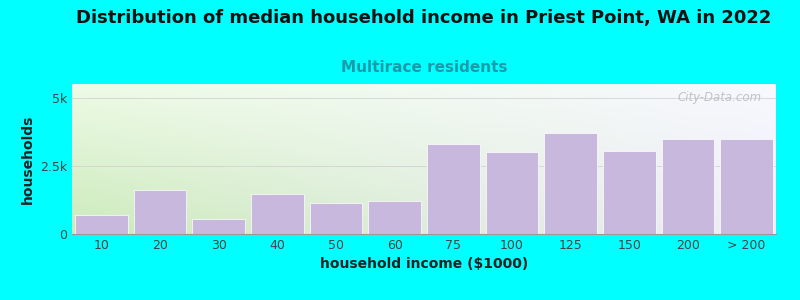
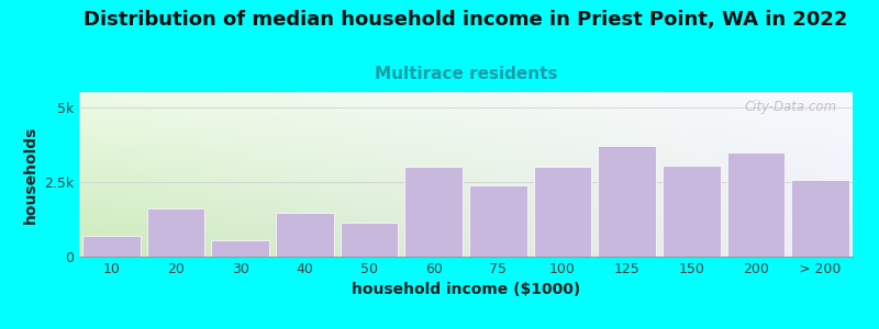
60: 1.20k -> 3.00k
75: 3.30k -> 2.40k
> 200: 3.50k -> 2.55k
